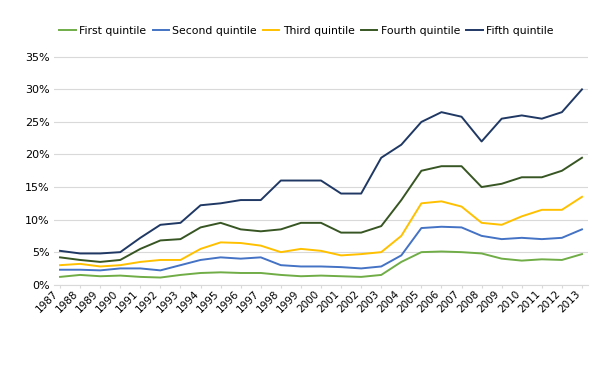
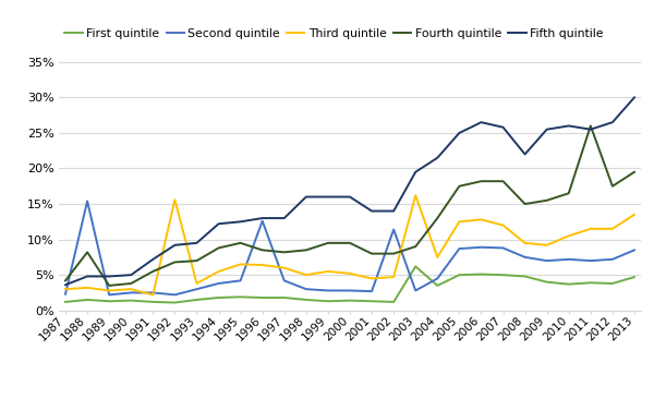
Fifth quintile/1987: 5.2% -> 3.6%
Second quintile/1988: 2.3% -> 15.4%
Fourth quintile/1988: 3.8% -> 8.2%
Third quintile/1991: 3.5% -> 2.2%
Third quintile/1992: 3.8% -> 15.6%
Second quintile/1996: 4.0% -> 12.6%
Second quintile/2002: 2.5% -> 11.4%
First quintile/2003: 1.5% -> 6.2%
Third quintile/2003: 5.0% -> 16.2%
Fourth quintile/2011: 16.5% -> 26.0%
